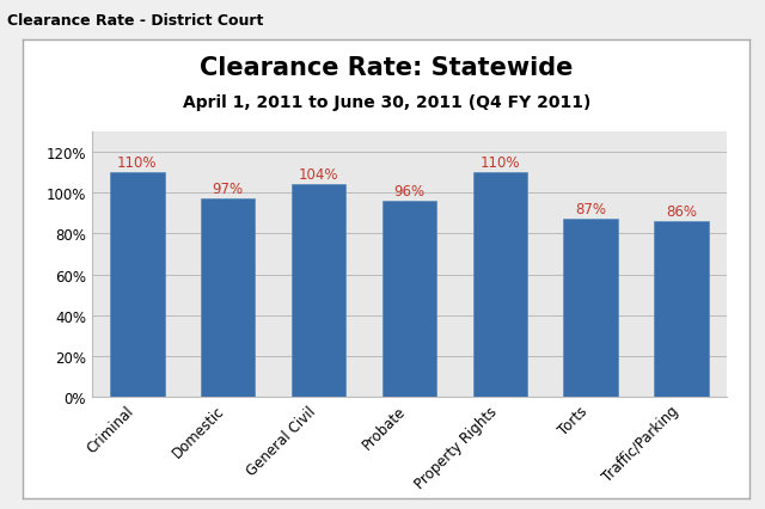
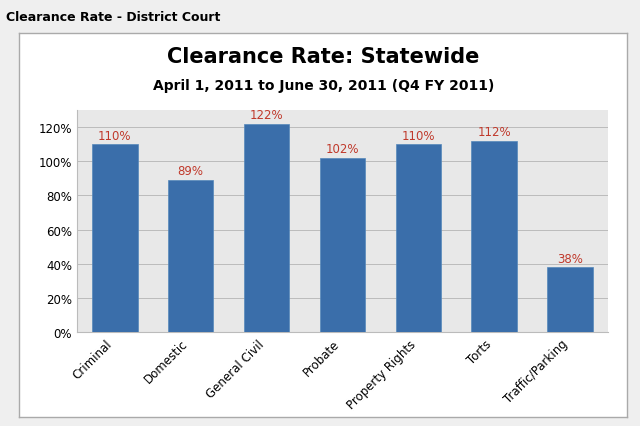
Domestic: 97% -> 89%
General Civil: 104% -> 122%
Probate: 96% -> 102%
Torts: 87% -> 112%
Traffic/Parking: 86% -> 38%
